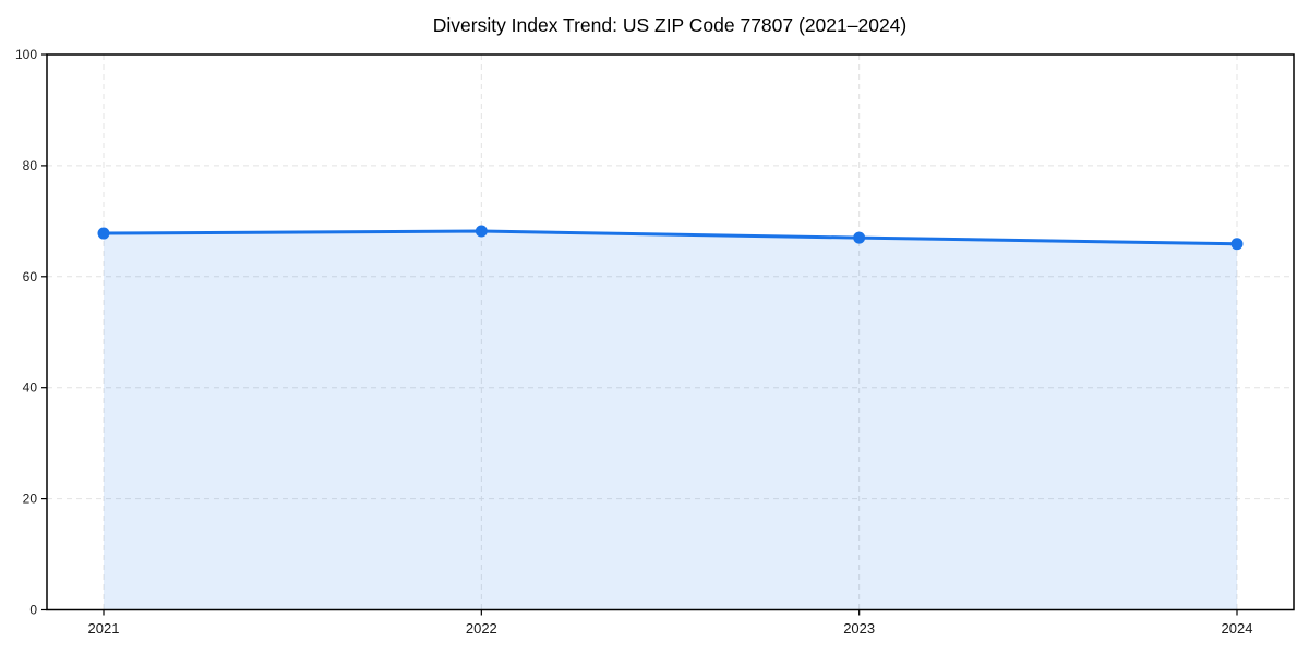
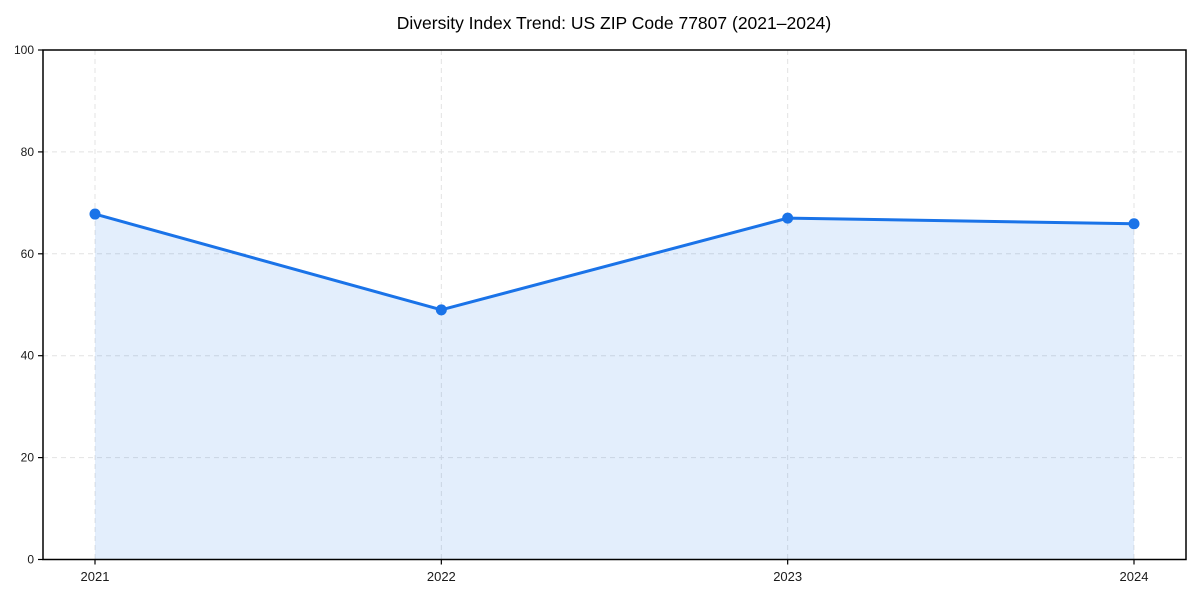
2022: 68 -> 49
